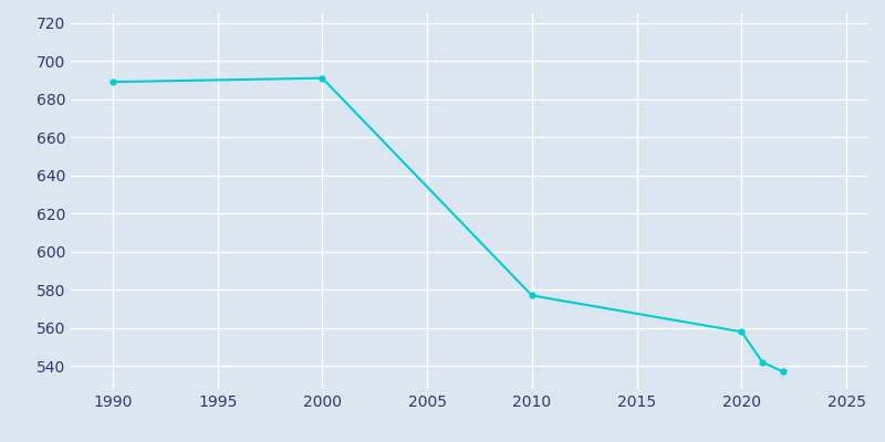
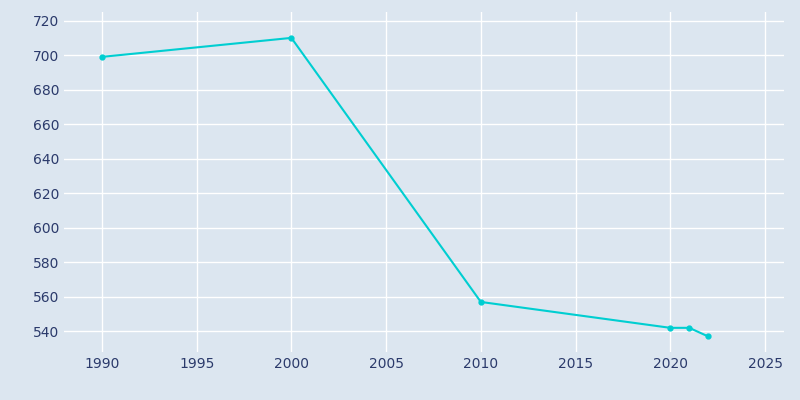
1990: 689 -> 699
2000: 691 -> 710
2010: 577 -> 557
2020: 558 -> 542
